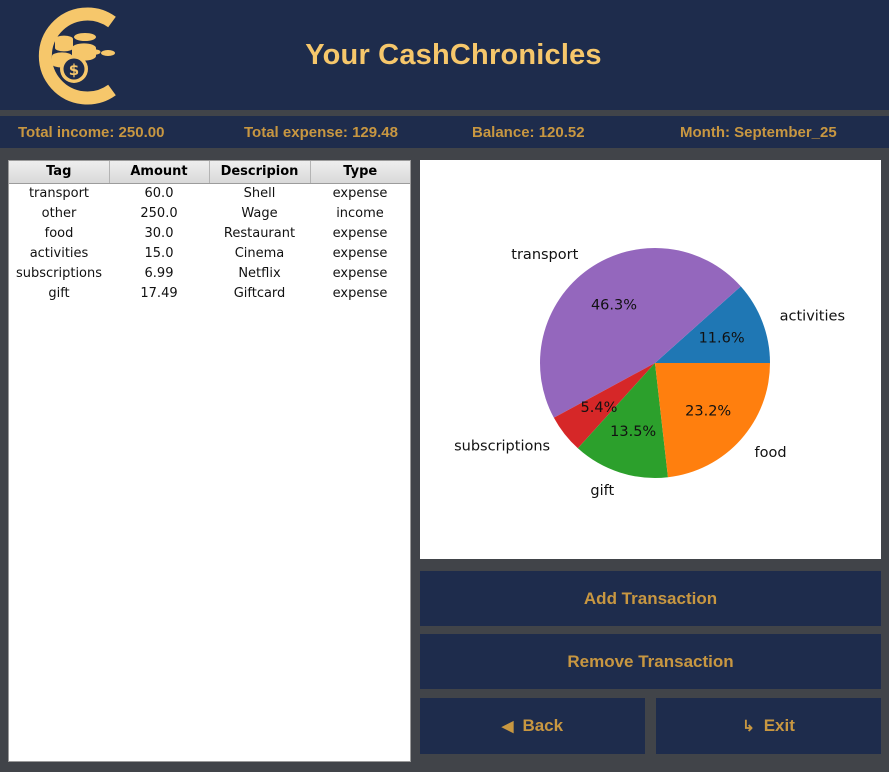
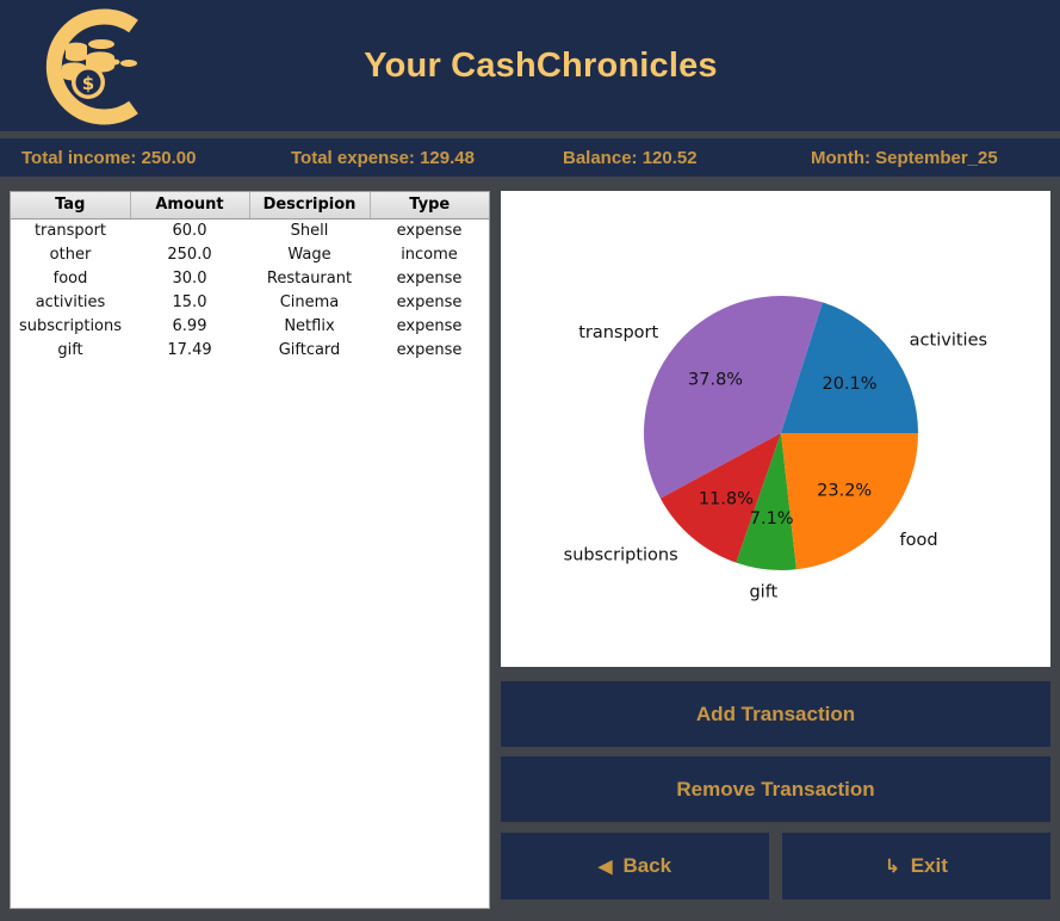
activities: 11.6% -> 20.1%
transport: 46.3% -> 37.8%
subscriptions: 5.4% -> 11.8%
gift: 13.5% -> 7.1%
